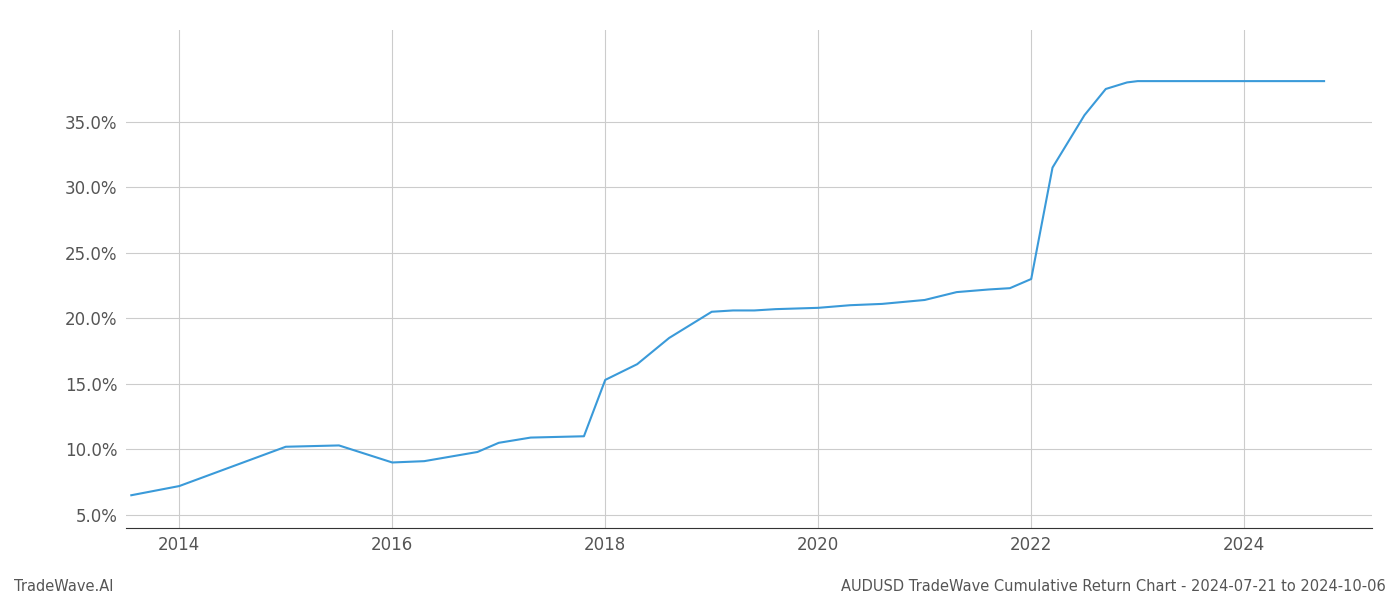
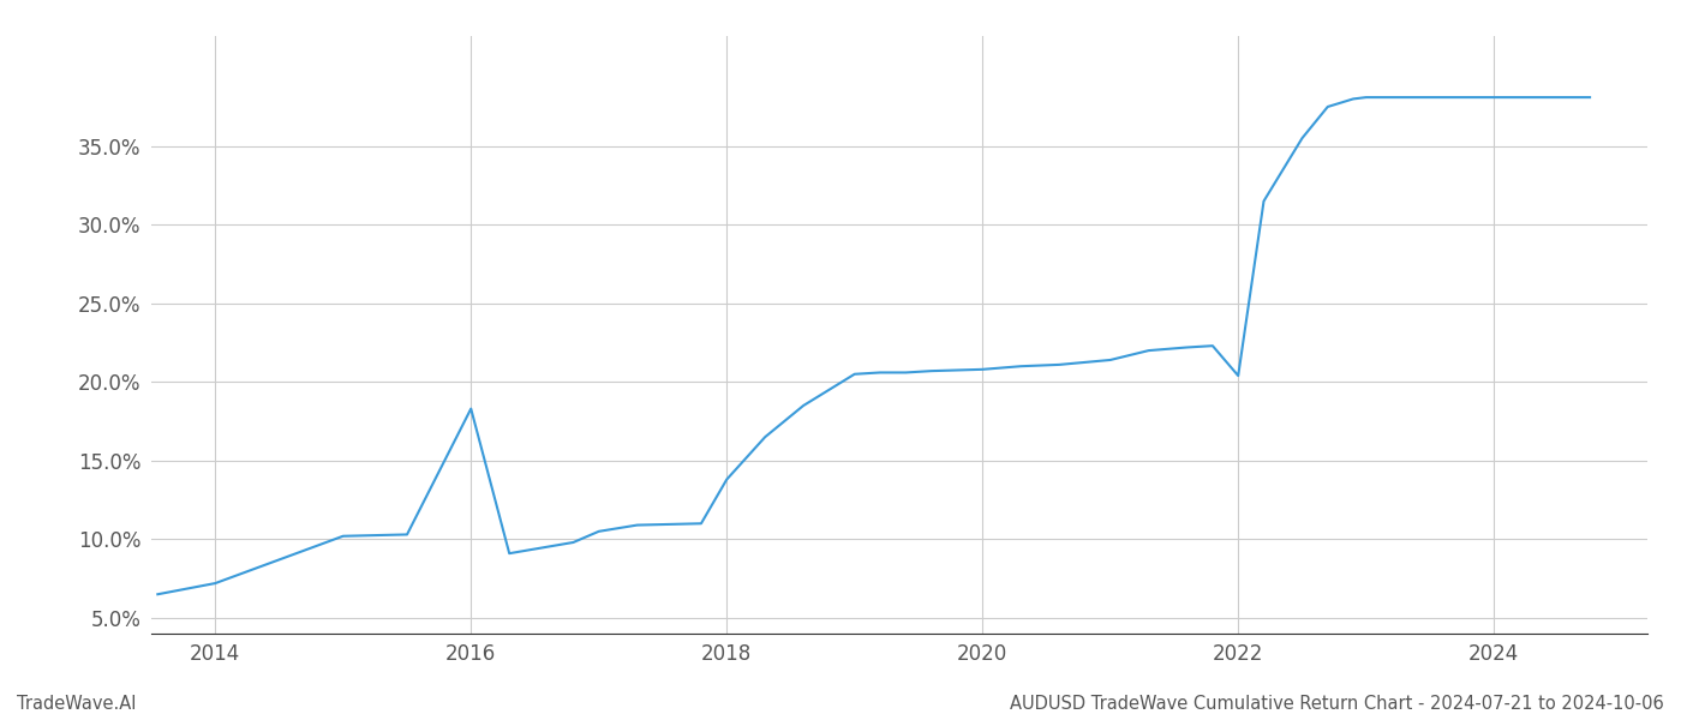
2016: 9.0% -> 18.3%
2018: 15.3% -> 13.8%
2022: 23.0% -> 20.4%
